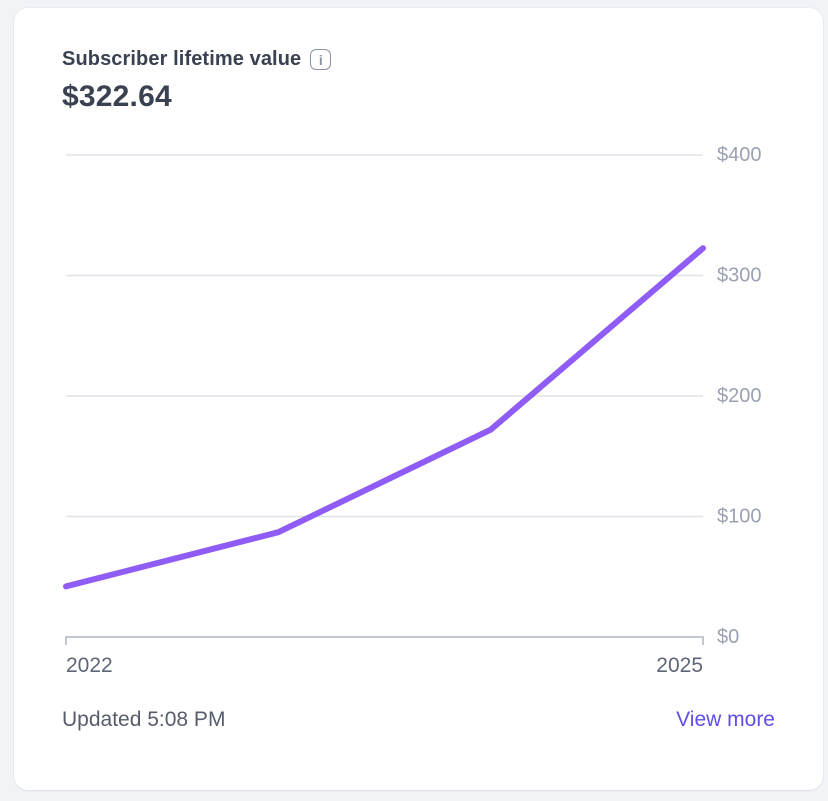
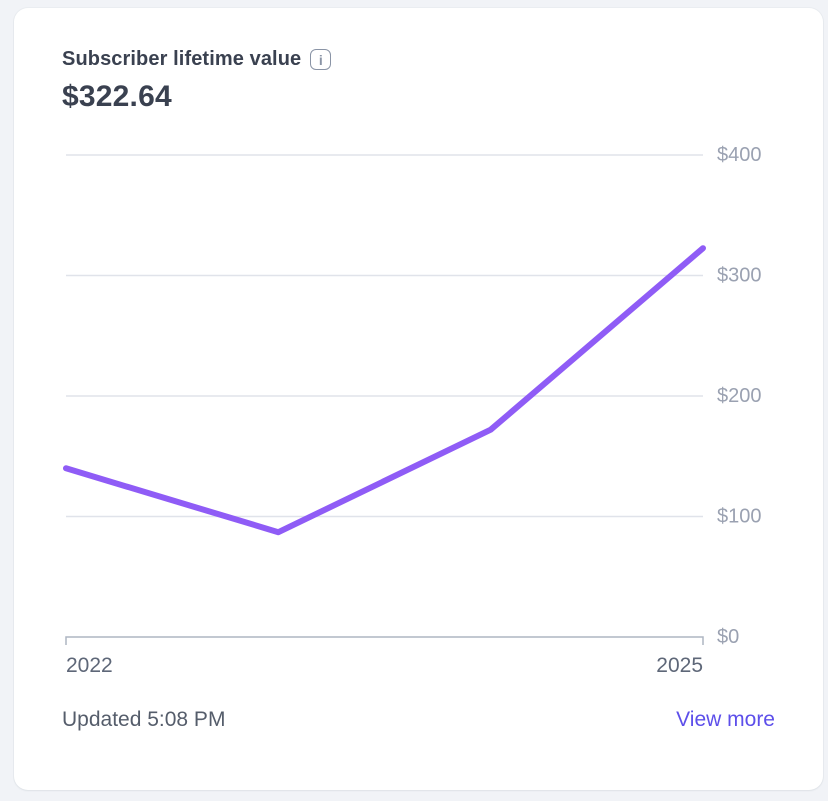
2022: $42 -> $140
